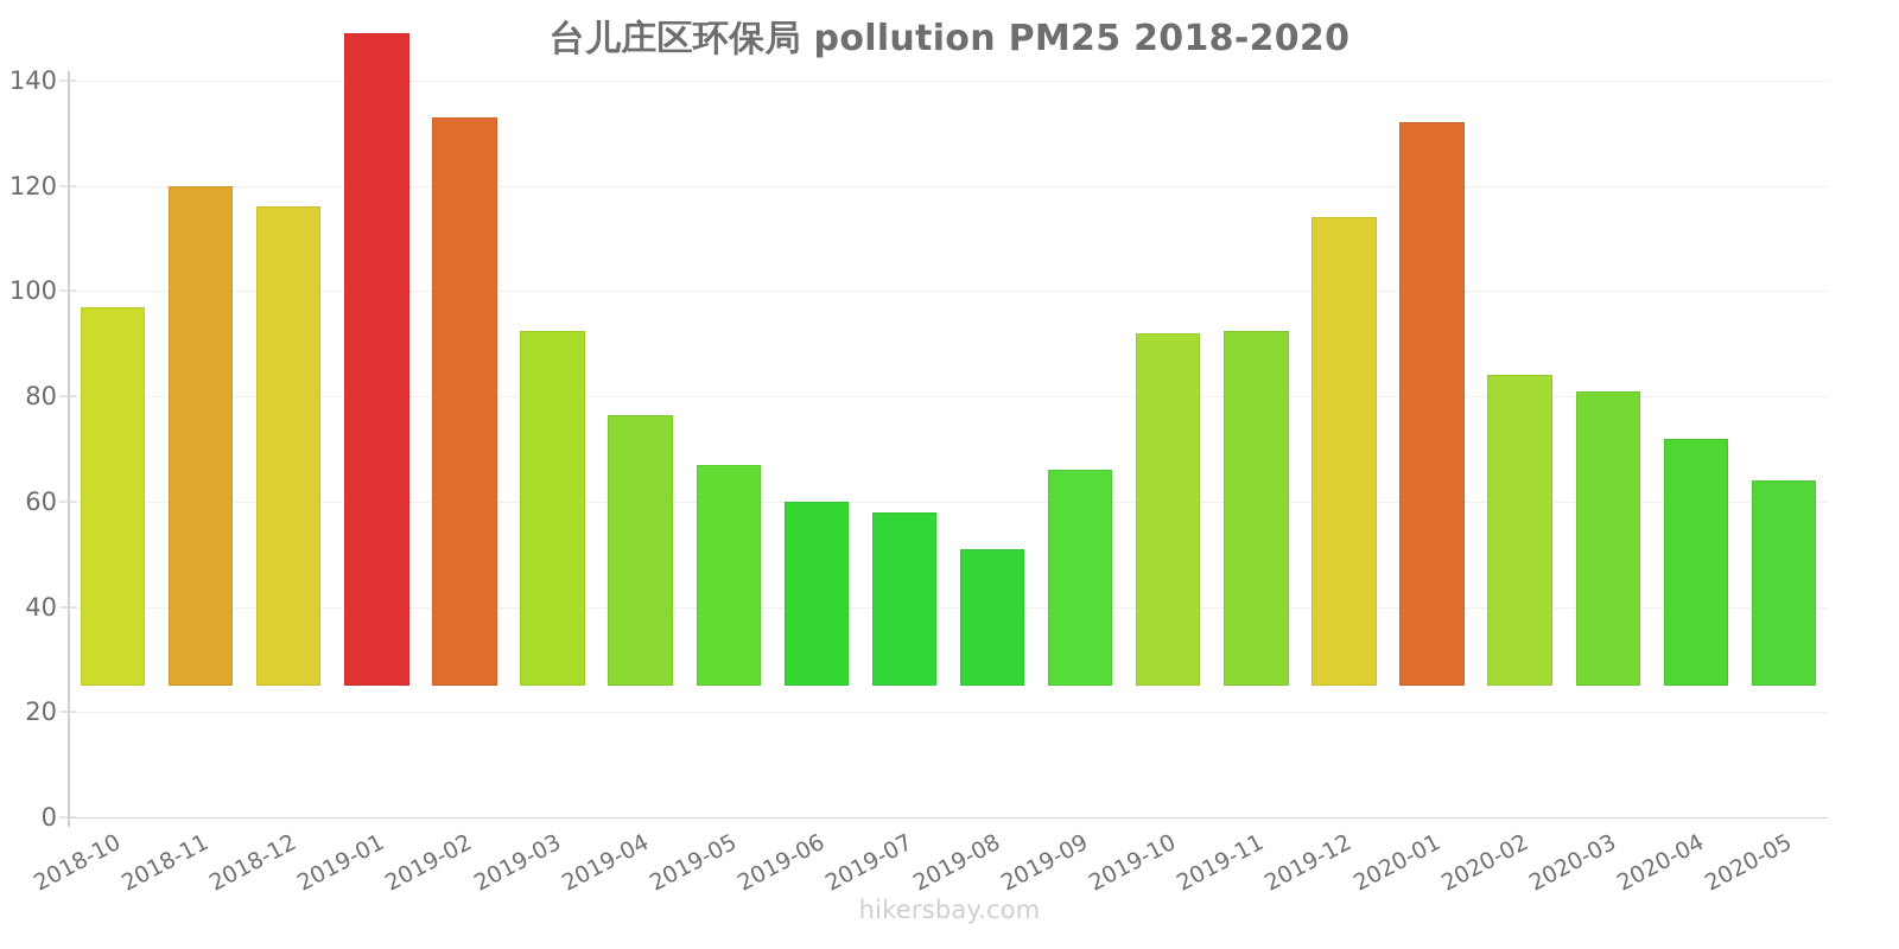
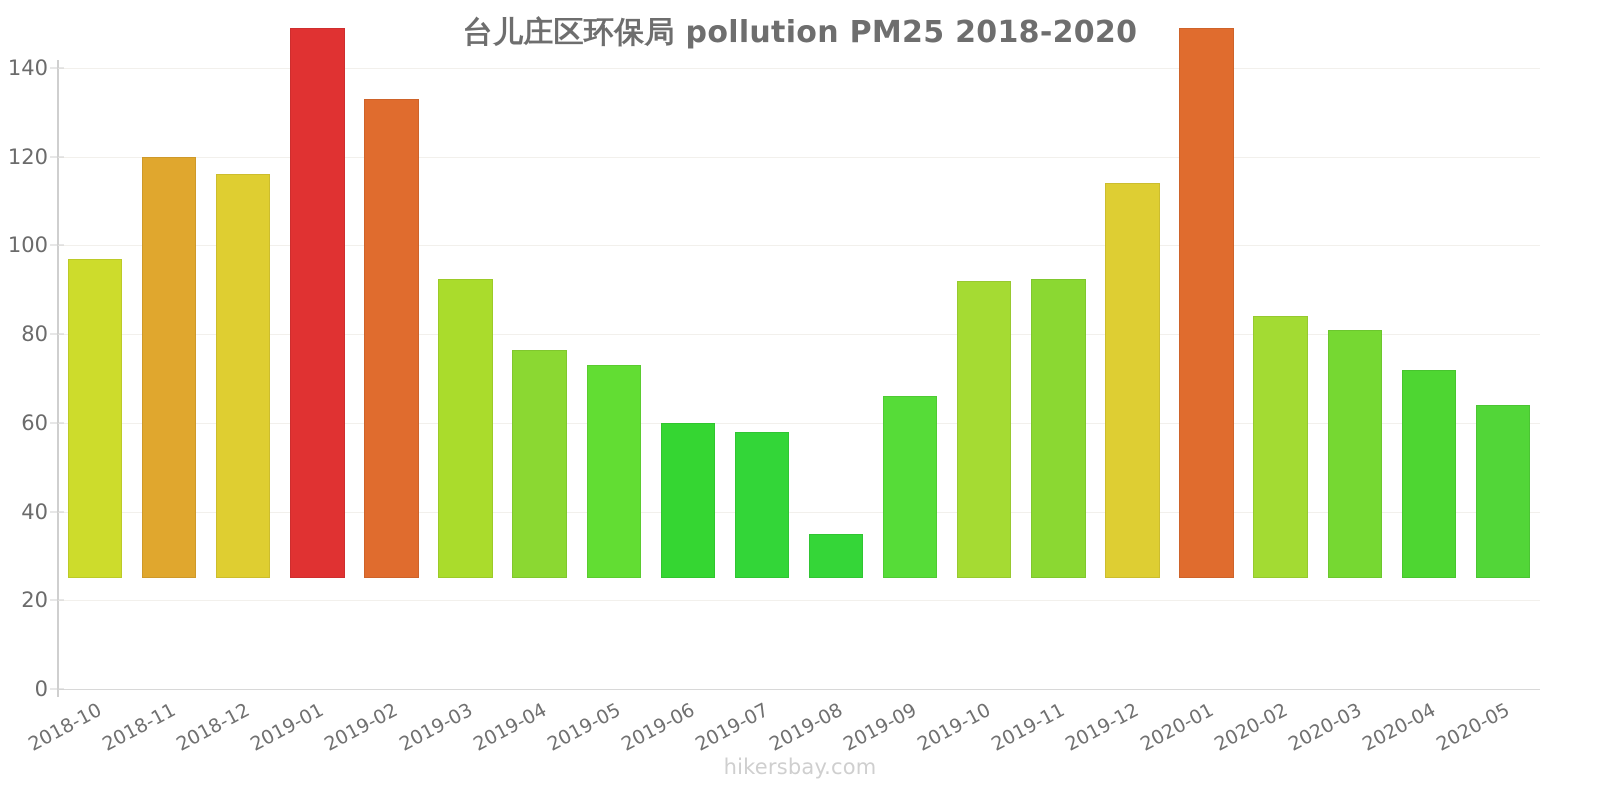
2019-05: 42 -> 48
2019-08: 26 -> 10
2020-01: 107 -> 124
